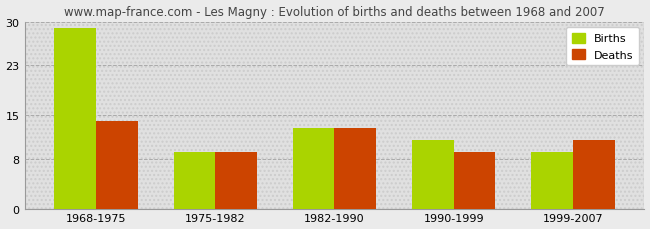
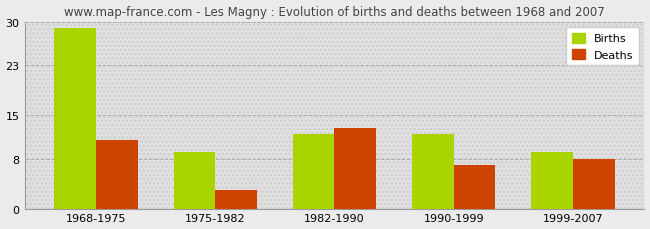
Deaths/1968-1975: 14 -> 11
Deaths/1975-1982: 9 -> 3
Births/1982-1990: 13 -> 12
Births/1990-1999: 11 -> 12
Deaths/1990-1999: 9 -> 7
Deaths/1999-2007: 11 -> 8
